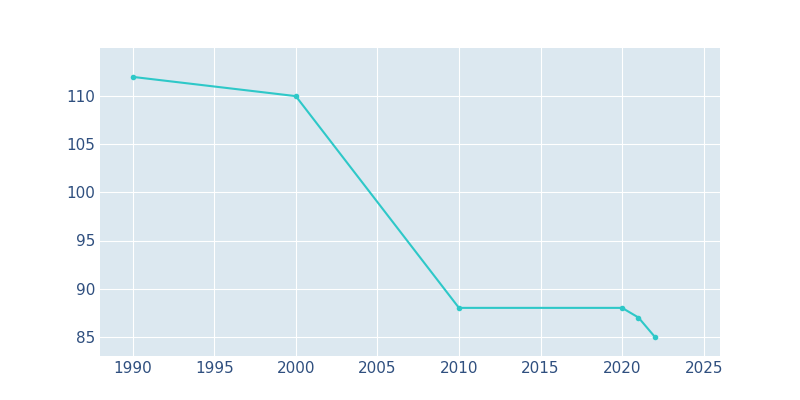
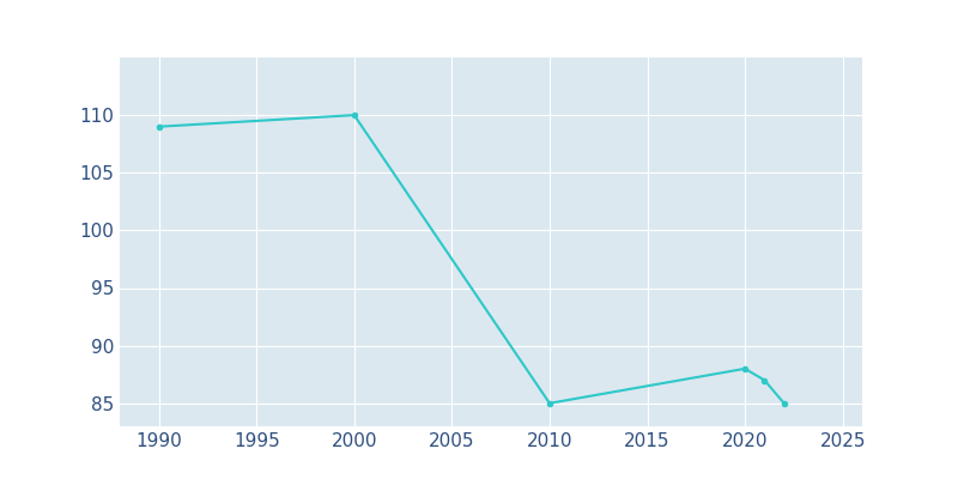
1990: 112 -> 109
2010: 88 -> 85
